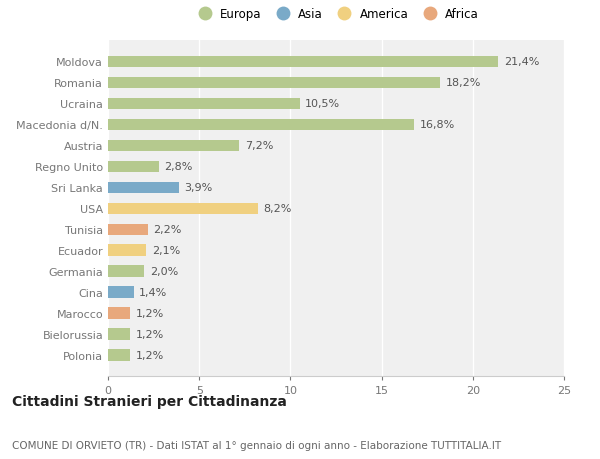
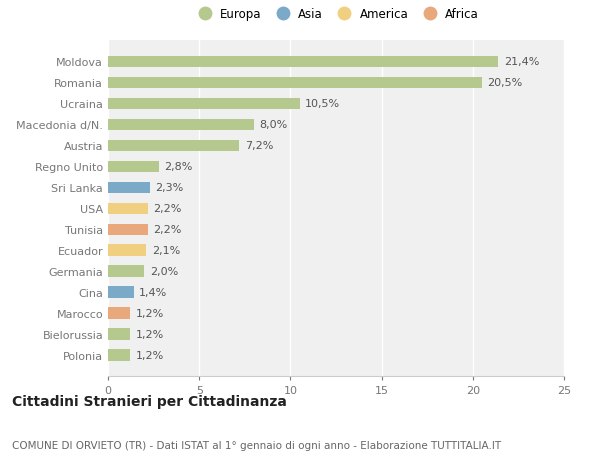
Romania: 18,2% -> 20,5%
Macedonia d/N.: 16,8% -> 8,0%
Sri Lanka: 3,9% -> 2,3%
USA: 8,2% -> 2,2%
